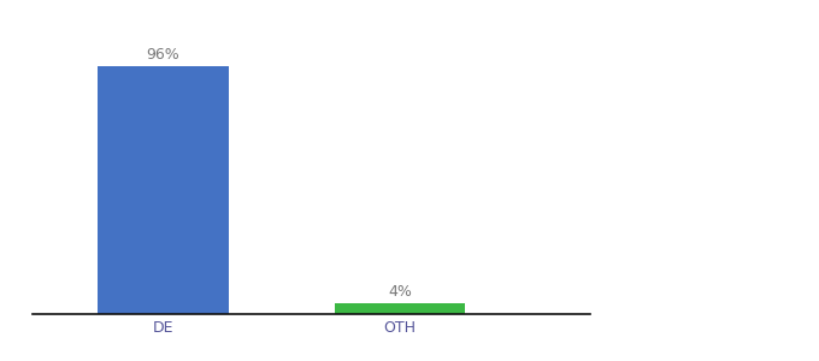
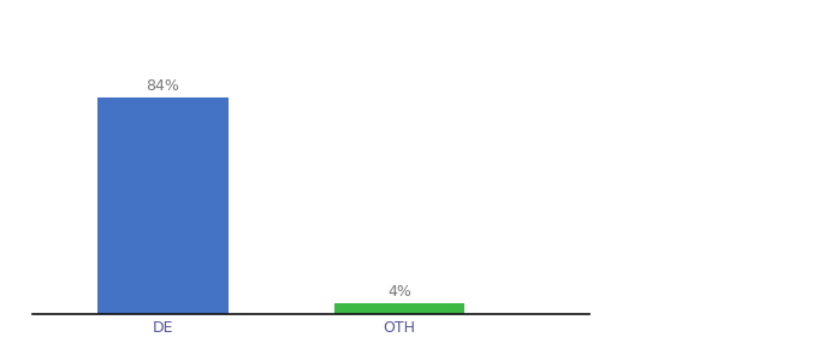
DE: 96% -> 84%
